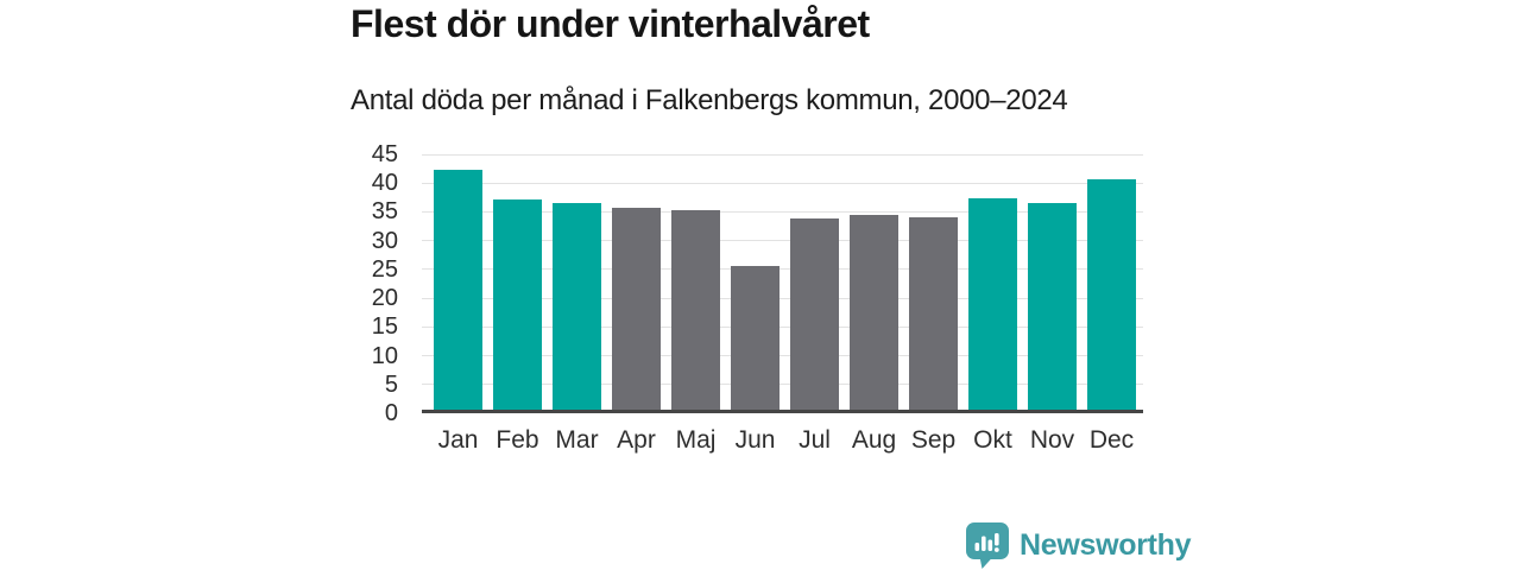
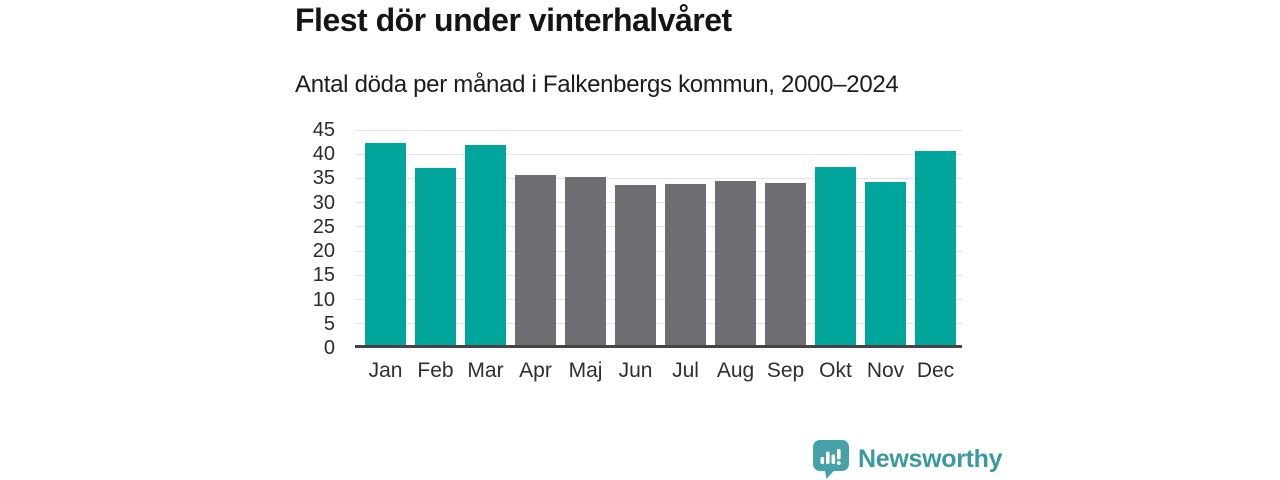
Mar: 36 -> 41
Jun: 25 -> 33
Nov: 36 -> 34
